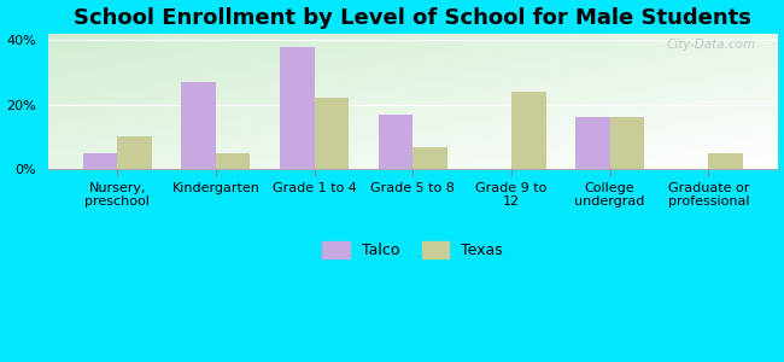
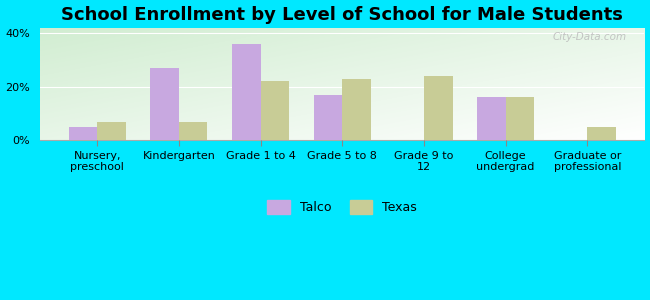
Texas/Nursery, preschool: 10% -> 7%
Texas/Kindergarten: 5% -> 7%
Talco/Grade 1 to 4: 38% -> 36%
Texas/Grade 5 to 8: 7% -> 23%
